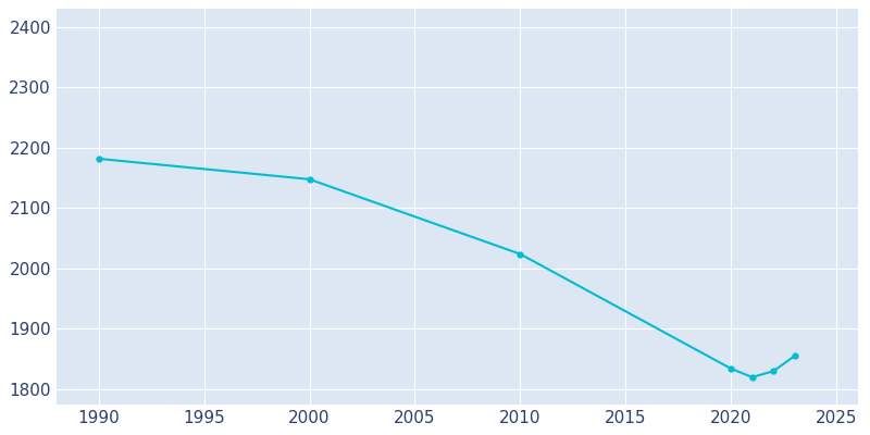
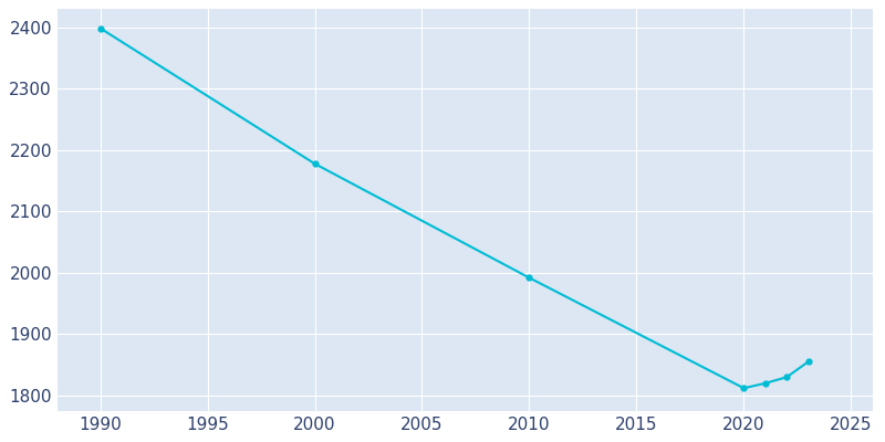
1990: 2182 -> 2399
2000: 2148 -> 2178
2010: 2024 -> 1992
2020: 1834 -> 1812
